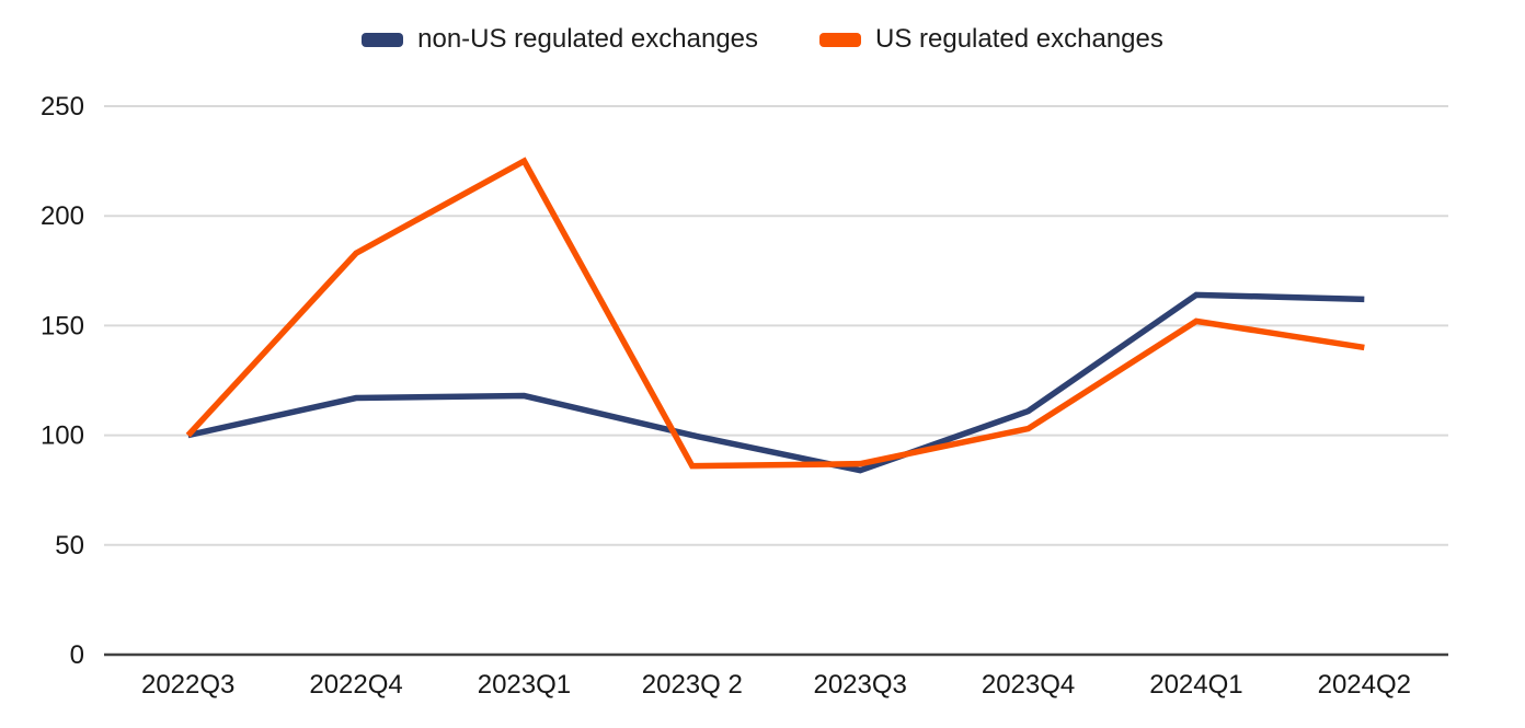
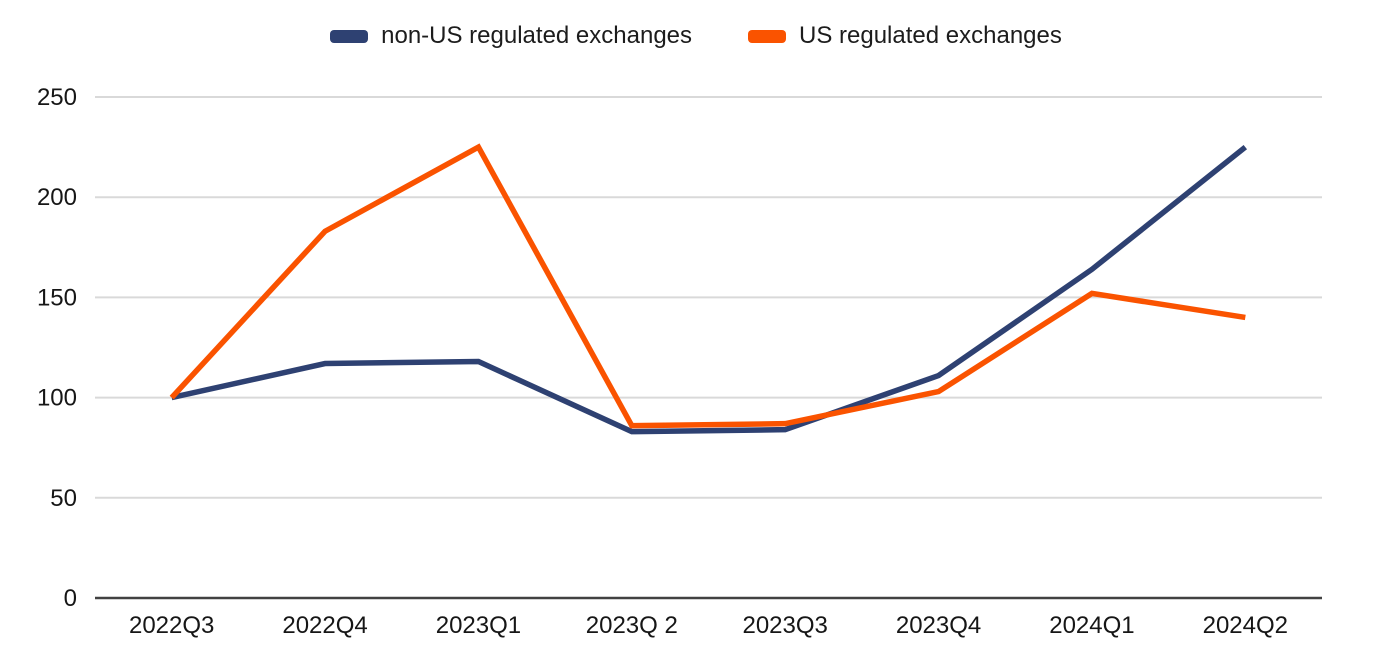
non-US regulated exchanges/2023Q 2: 100 -> 83
non-US regulated exchanges/2024Q2: 162 -> 225
